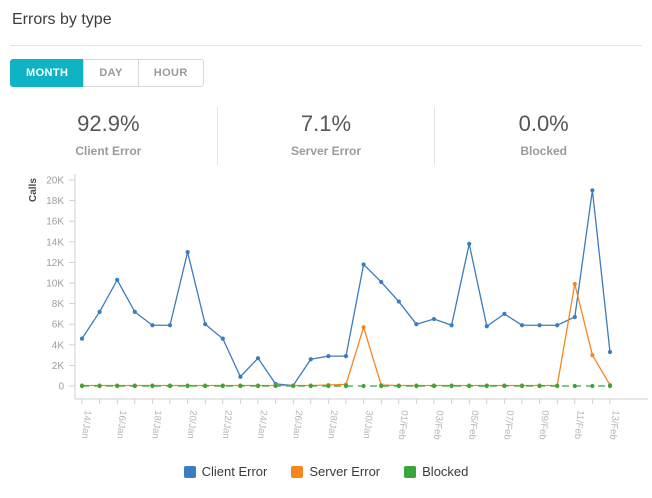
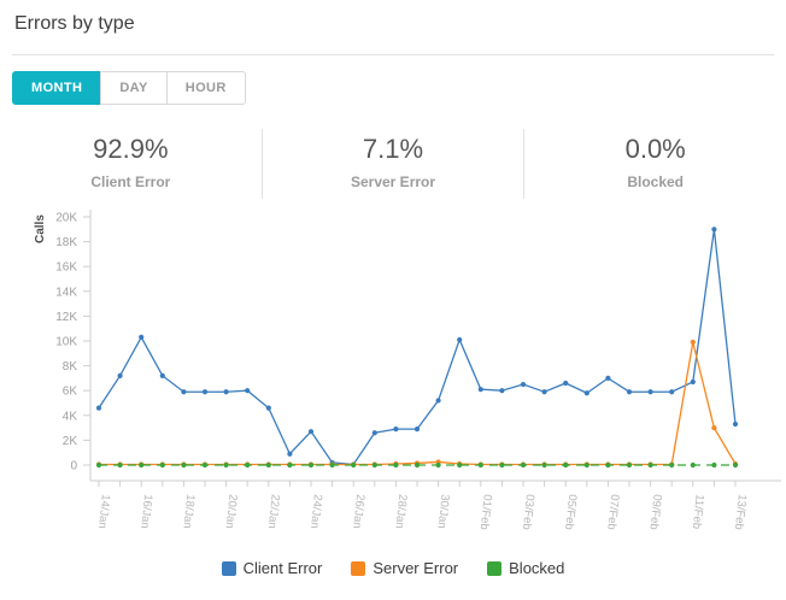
Client Error/20/Jan: 13.0K -> 5.9K
Client Error/30/Jan: 11.8K -> 5.2K
Server Error/30/Jan: 5.7K -> 0.2K
Client Error/01/Feb: 8.2K -> 6.1K
Client Error/05/Feb: 13.8K -> 6.6K
